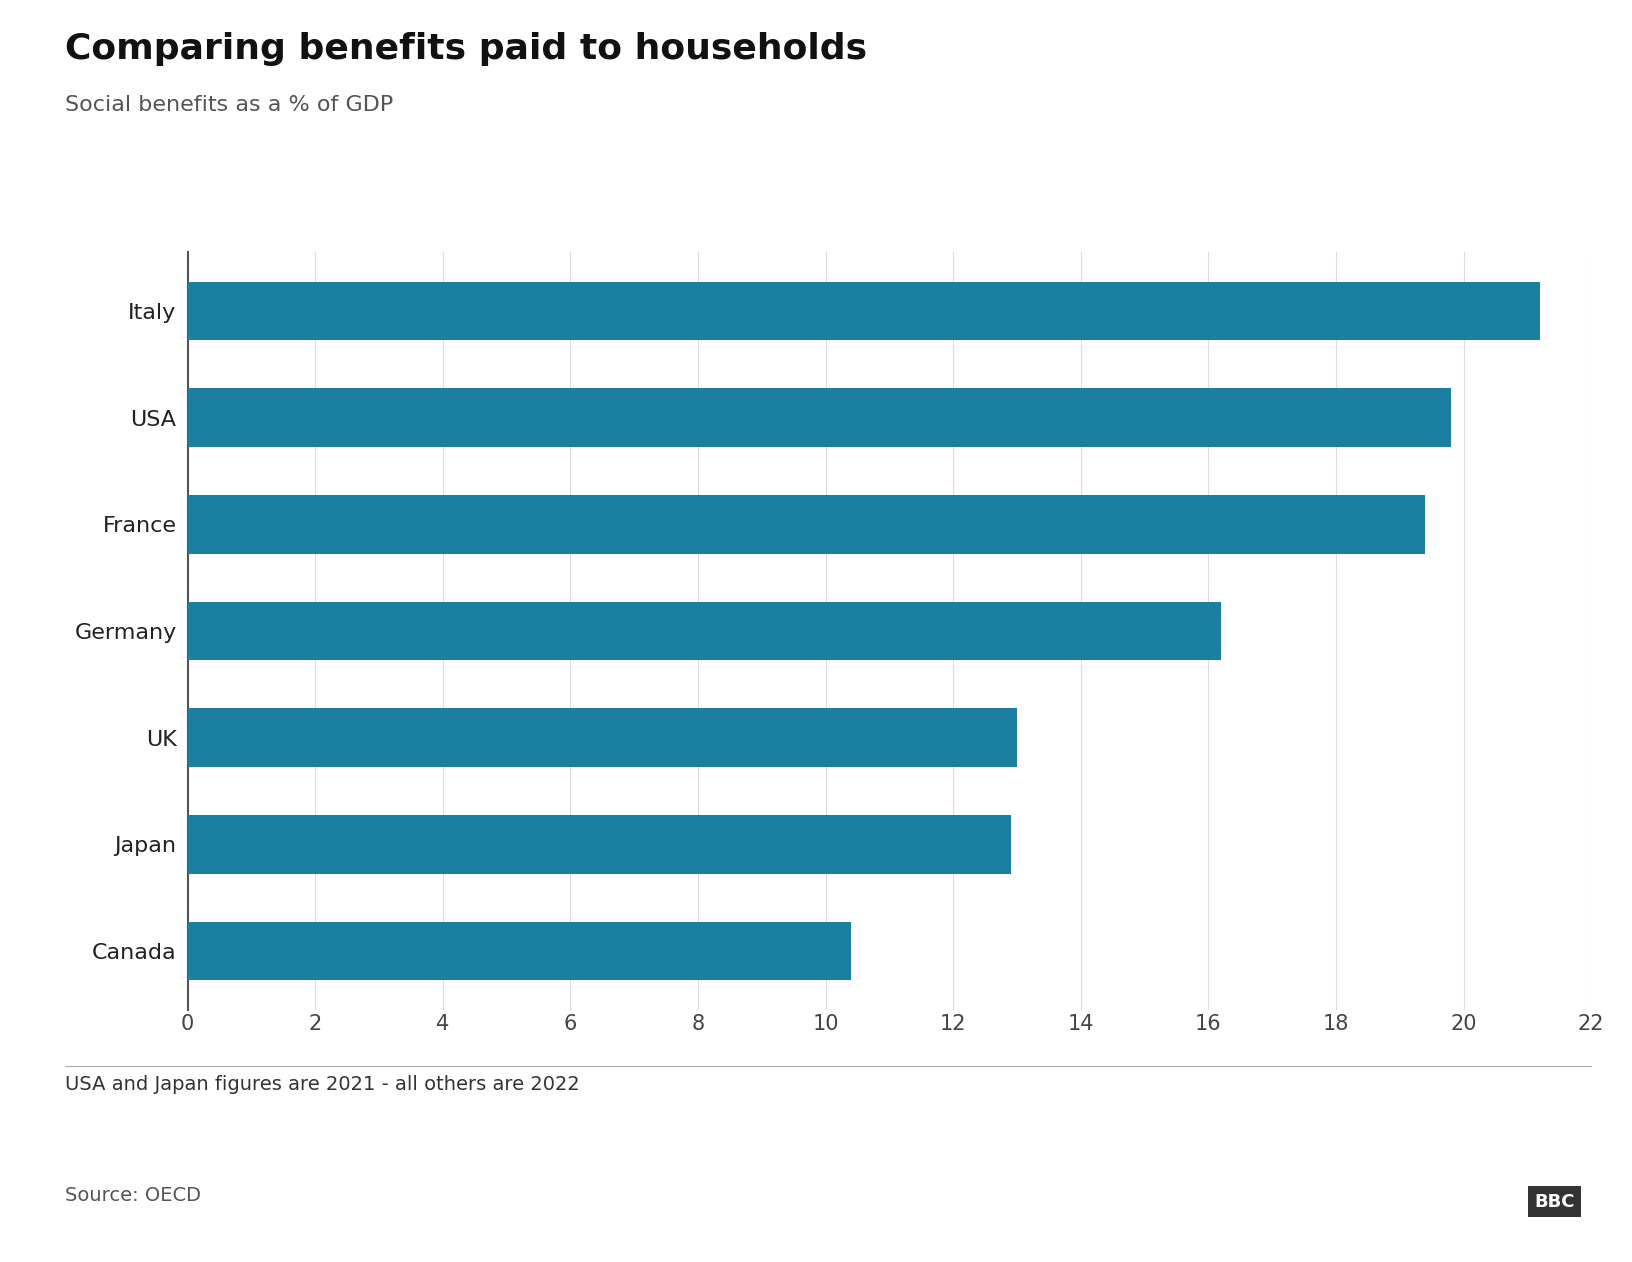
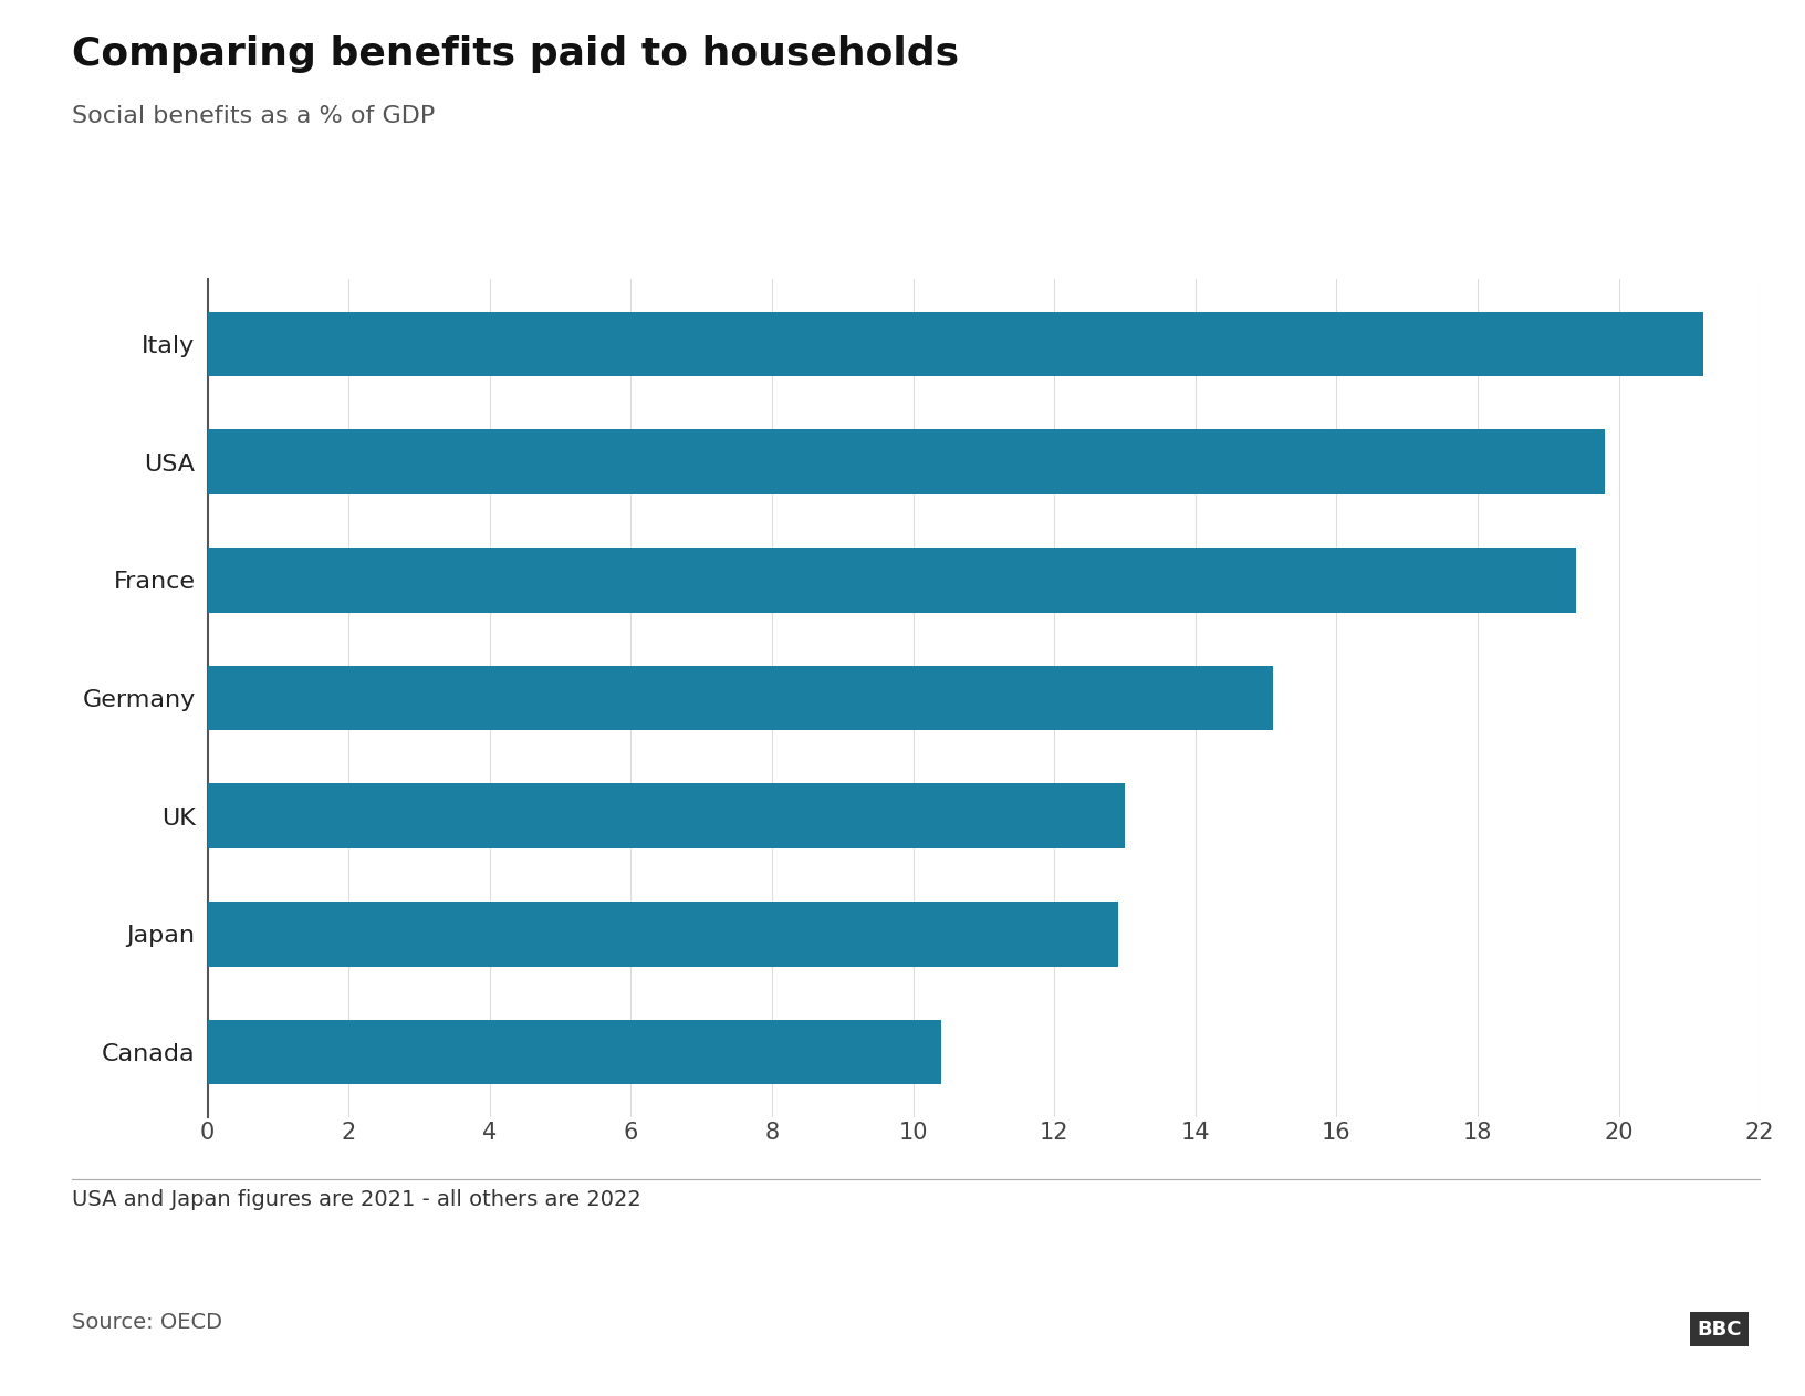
Germany: 16.2 -> 15.1
